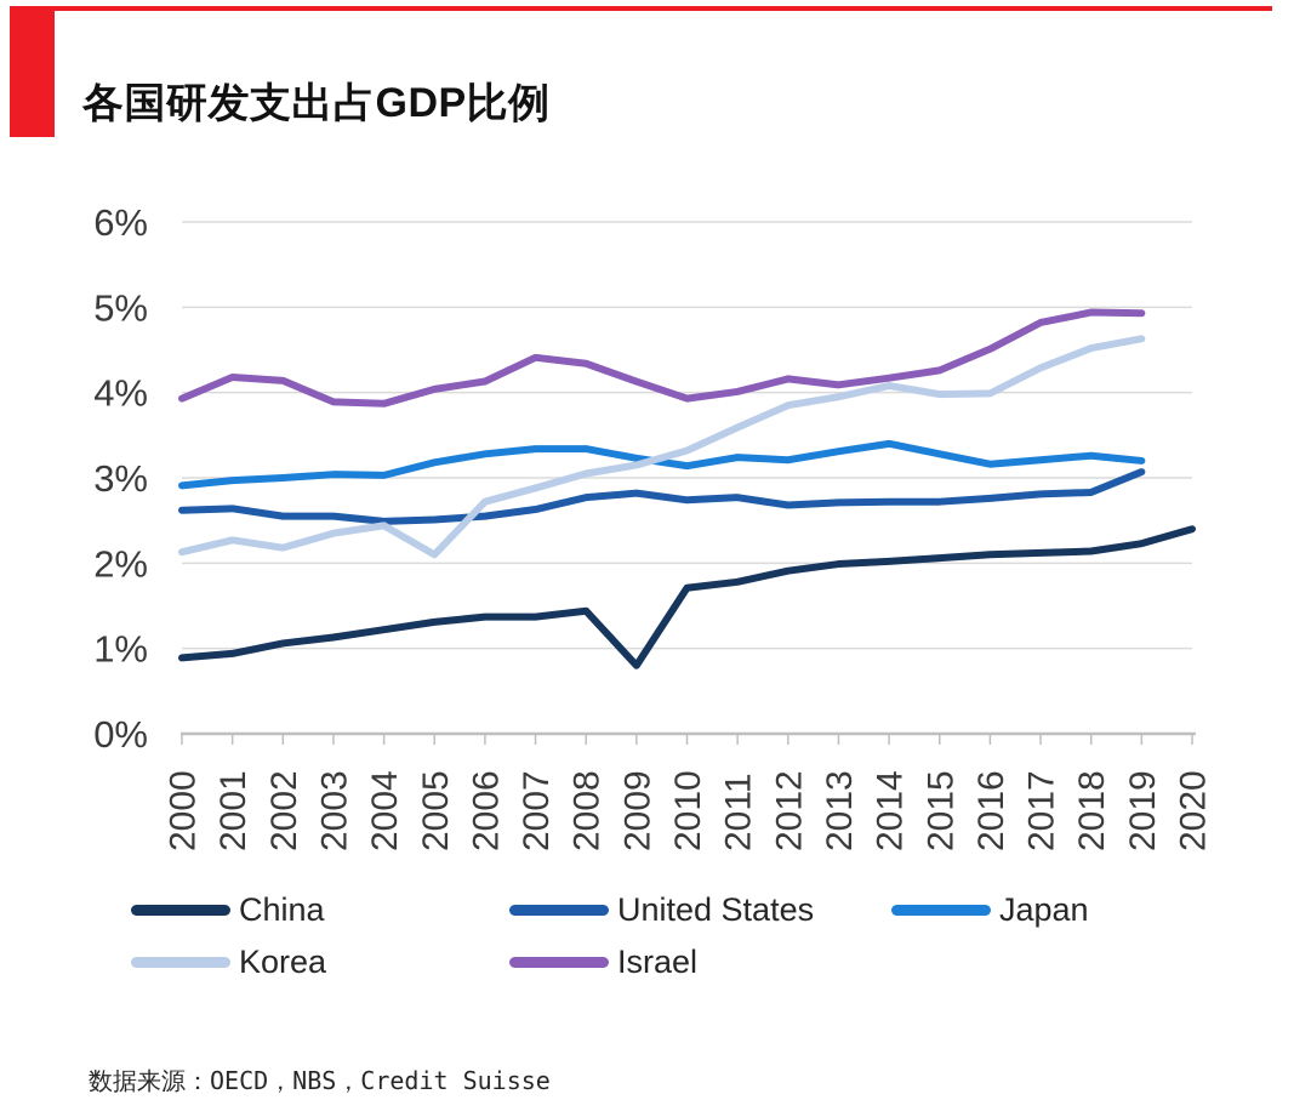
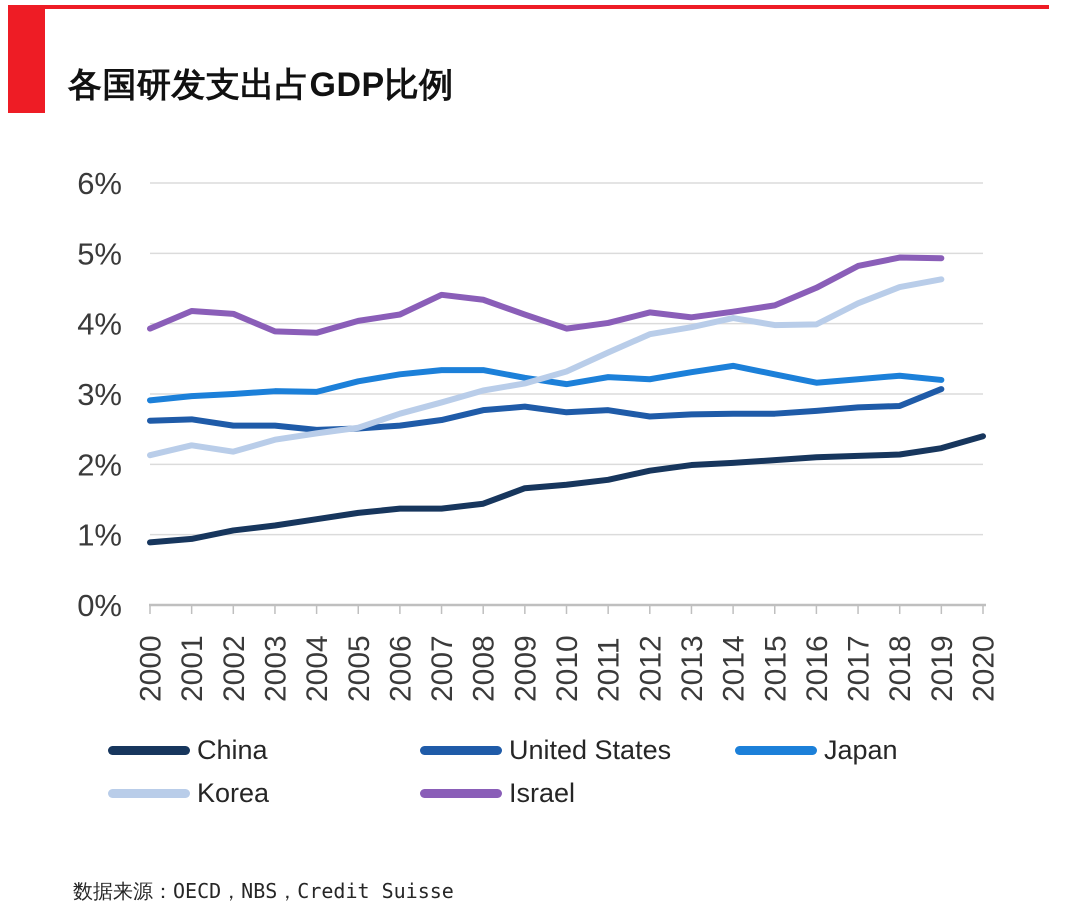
Korea/2005: 2.1% -> 2.5%
China/2009: 0.8% -> 1.7%
